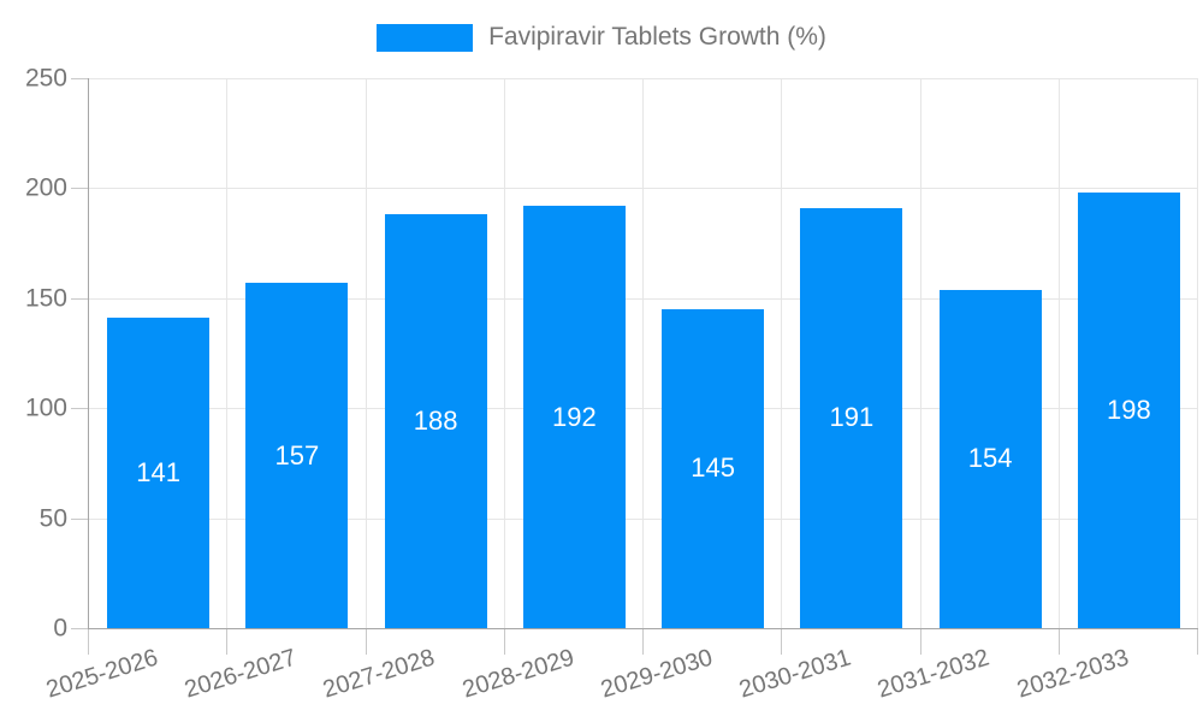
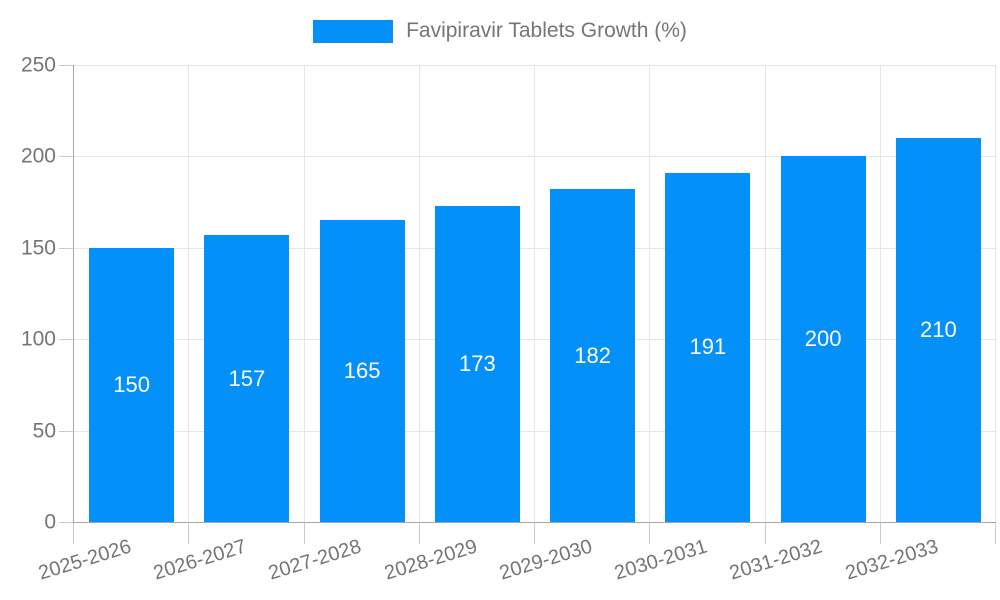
2025-2026: 141 -> 150
2027-2028: 188 -> 165
2028-2029: 192 -> 173
2029-2030: 145 -> 182
2031-2032: 154 -> 200
2032-2033: 198 -> 210
